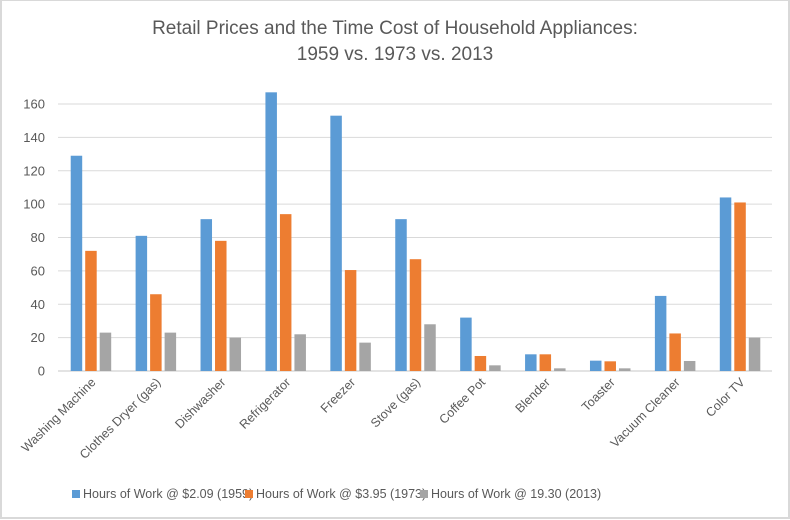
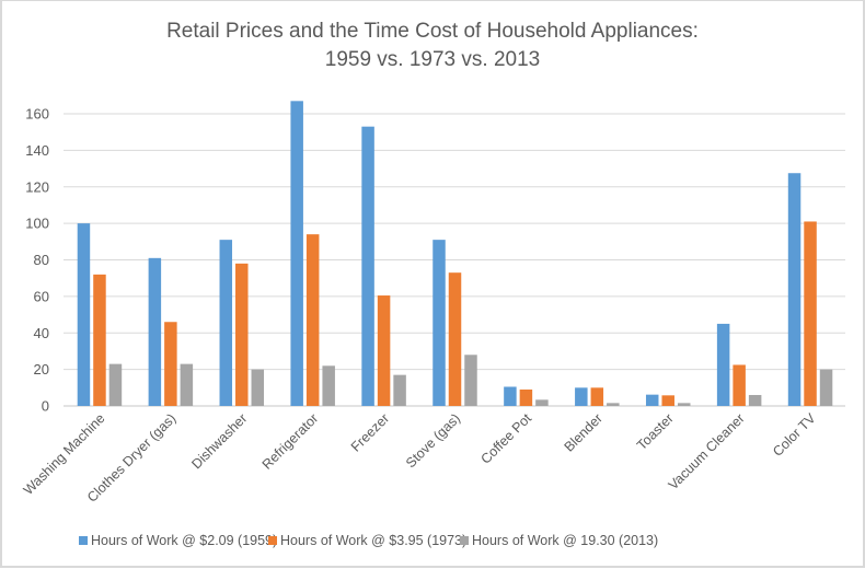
Hours of Work @ $2.09 (1959)/Washing Machine: 129 -> 100
Hours of Work @ $3.95 (1973)/Stove (gas): 67 -> 73
Hours of Work @ $2.09 (1959)/Coffee Pot: 32 -> 10
Hours of Work @ $2.09 (1959)/Color TV: 104 -> 128
